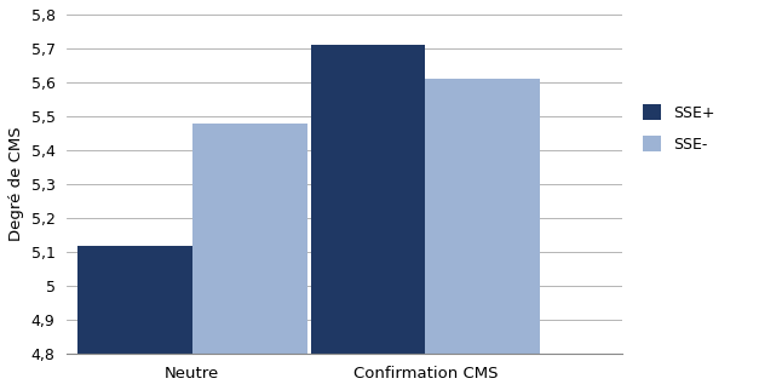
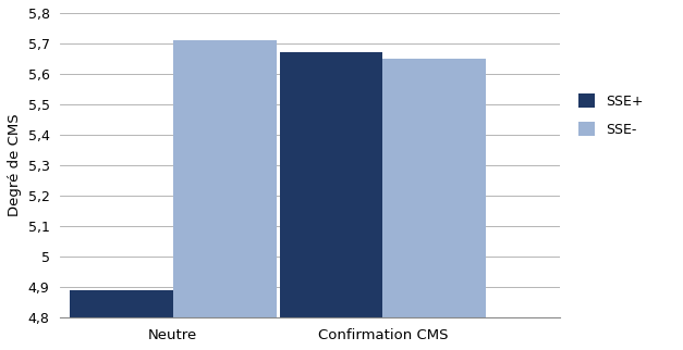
SSE+/Neutre: 5,12 -> 4,89
SSE-/Neutre: 5,48 -> 5,71
SSE+/Confirmation CMS: 5,71 -> 5,67
SSE-/Confirmation CMS: 5,61 -> 5,65
